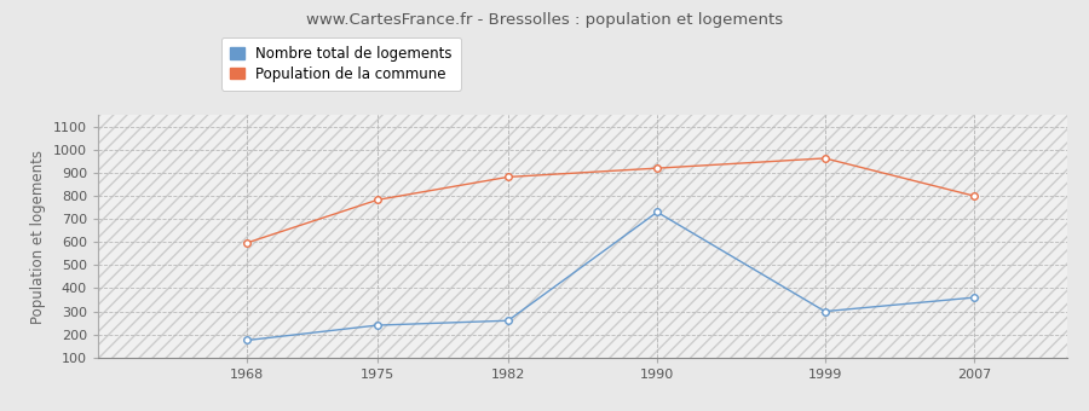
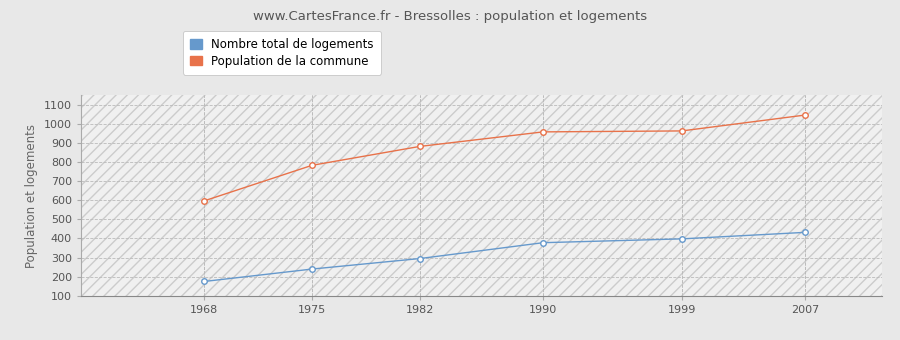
Nombre total de logements/1982: 260 -> 300
Nombre total de logements/1990: 730 -> 380
Population de la commune/1990: 920 -> 960
Nombre total de logements/1999: 300 -> 400
Nombre total de logements/2007: 360 -> 430
Population de la commune/2007: 800 -> 1050
